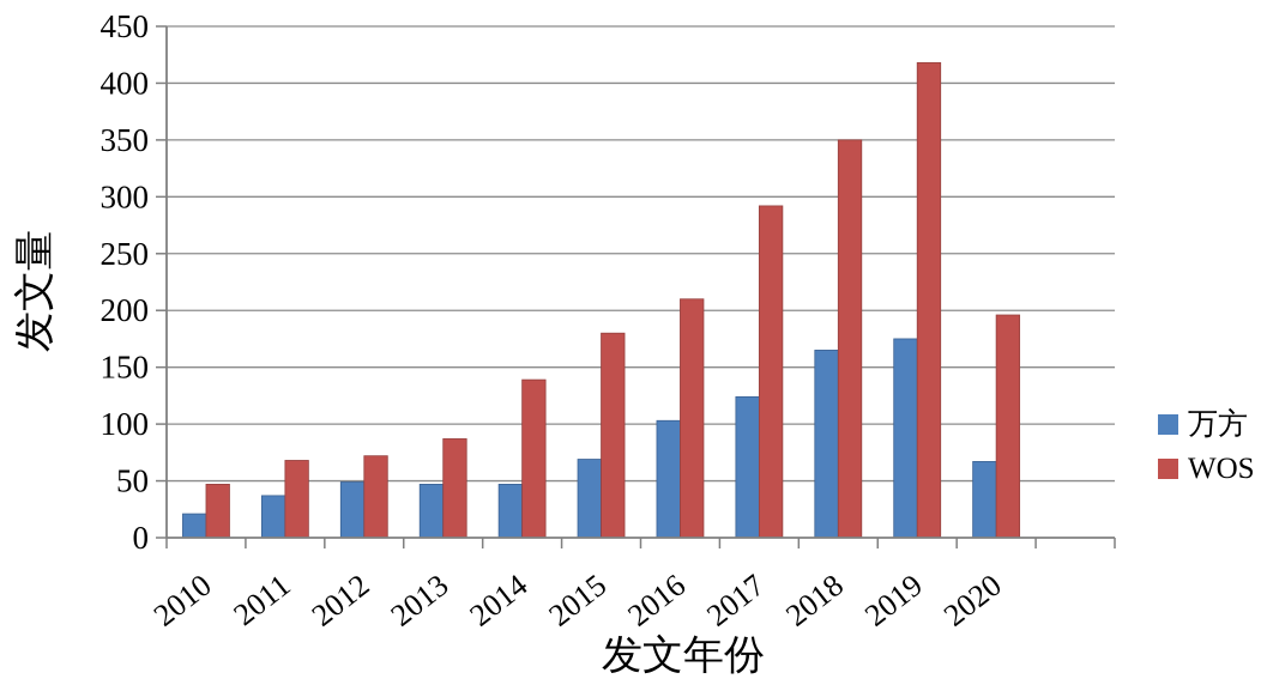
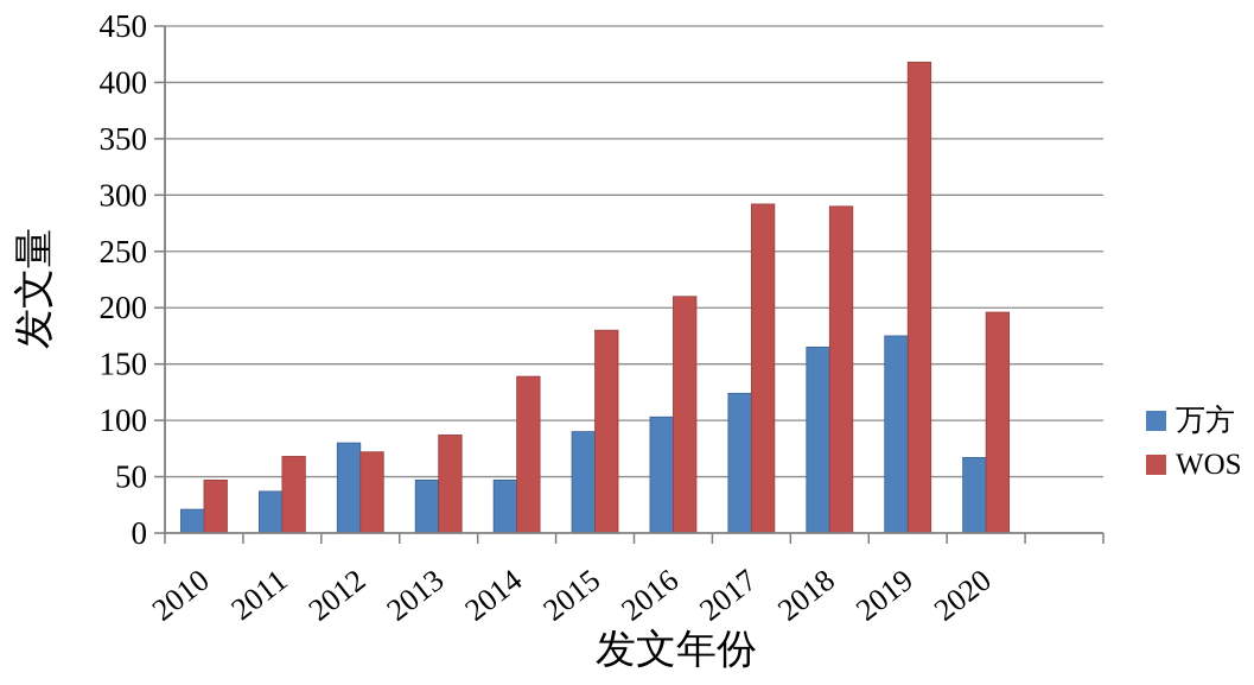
万方/2012: 50 -> 80
万方/2015: 70 -> 90
WOS/2018: 350 -> 290
